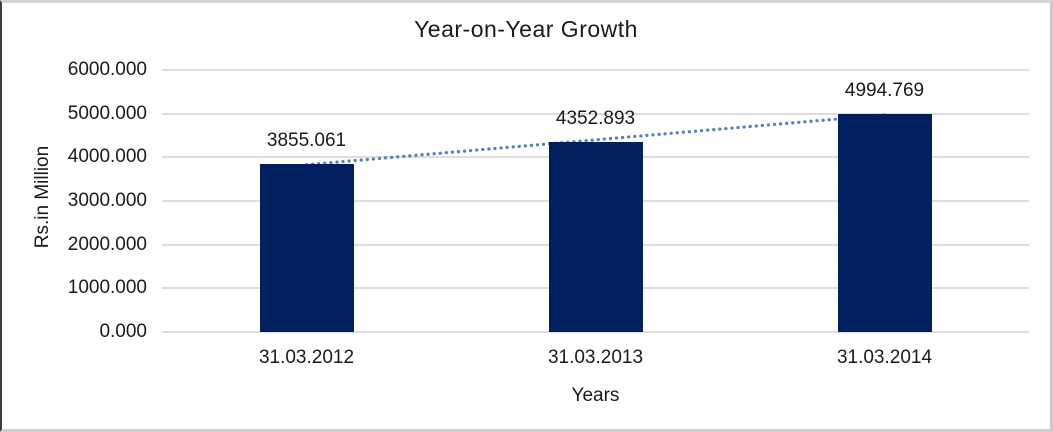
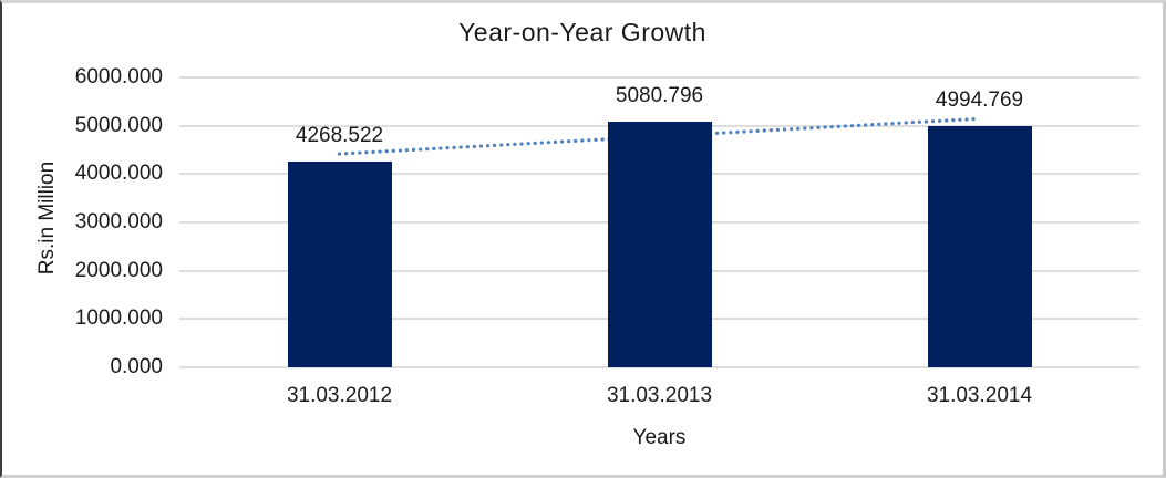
31.03.2012: 3855.061 -> 4268.522
31.03.2013: 4352.893 -> 5080.796
